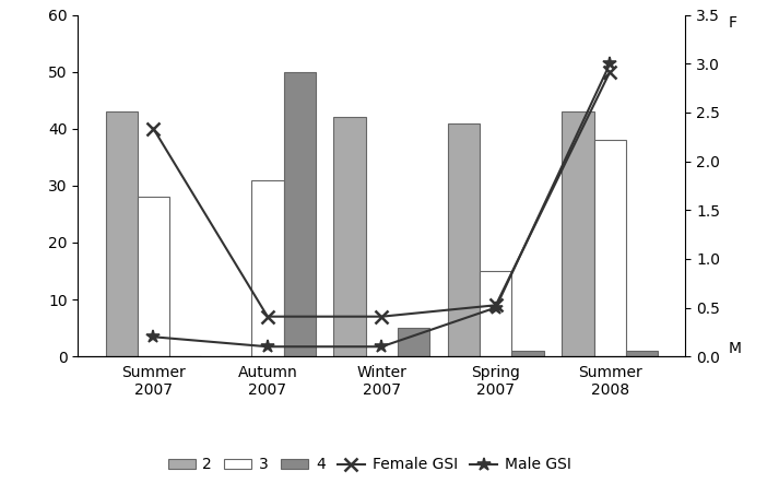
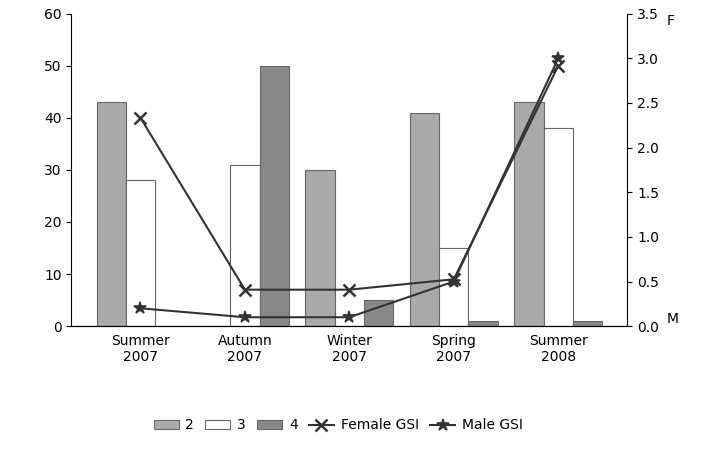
2/Winter 2007: 42 -> 30
